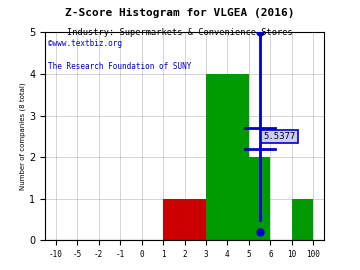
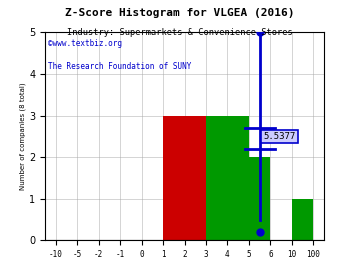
2: 1 -> 3
4: 4 -> 3
